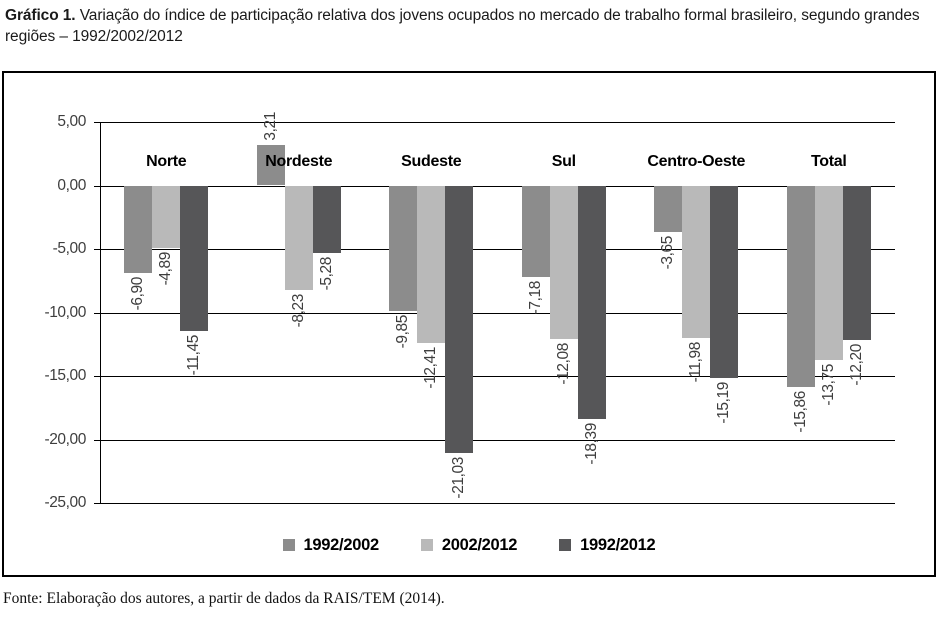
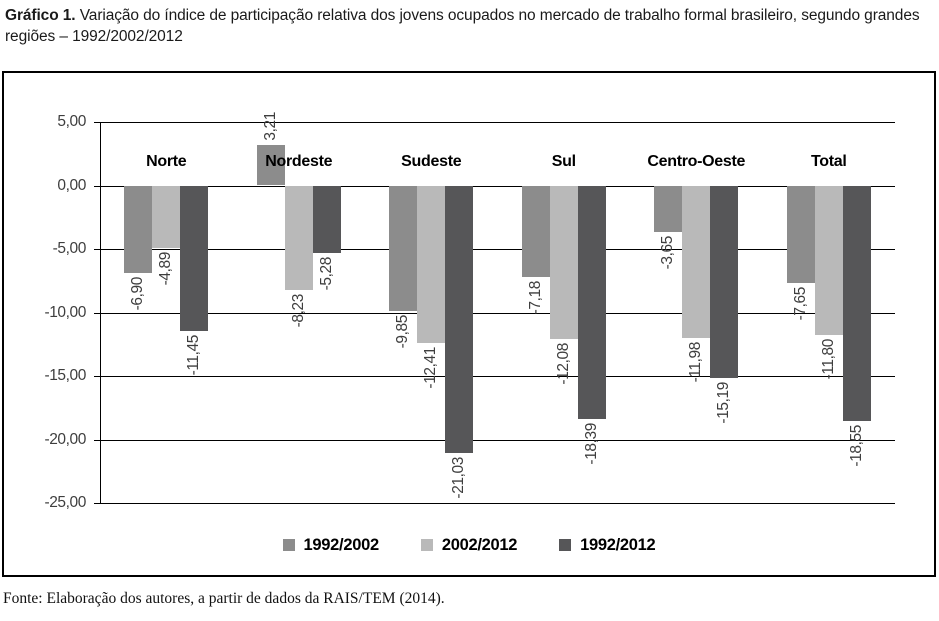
1992/2002/Total: -15,86 -> -7,65
2002/2012/Total: -13,75 -> -11,80
1992/2012/Total: -12,20 -> -18,55
